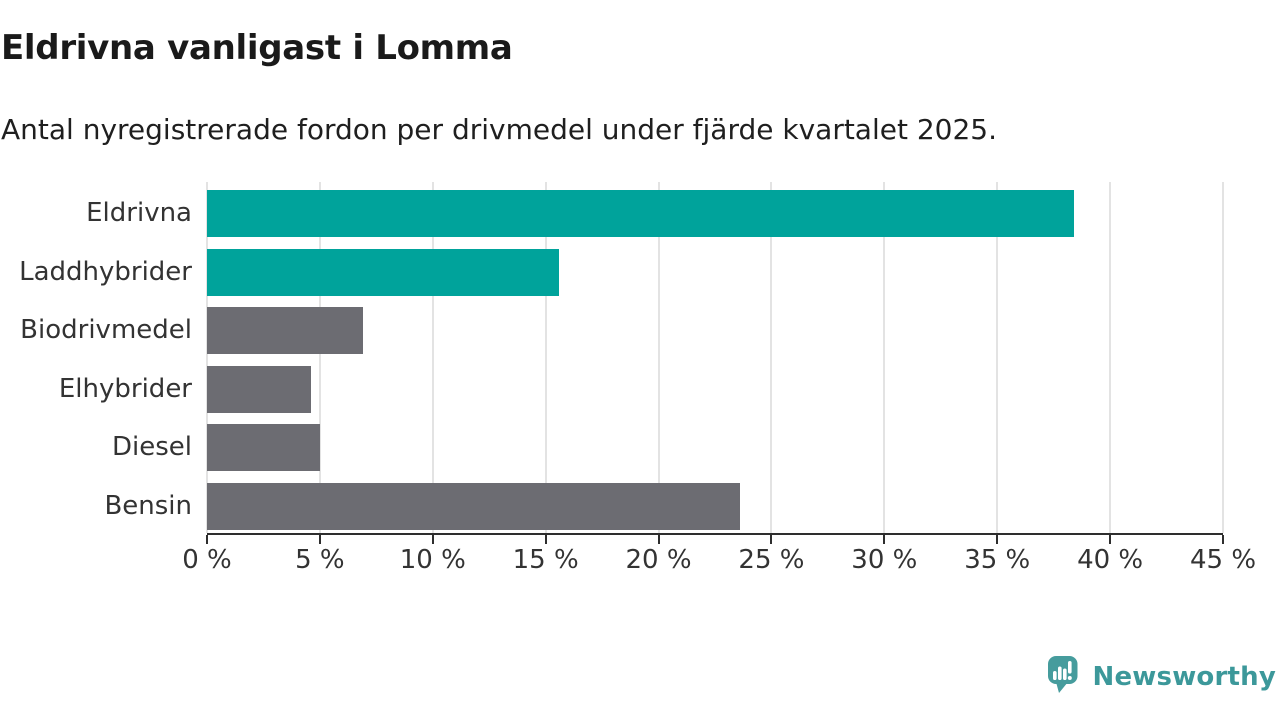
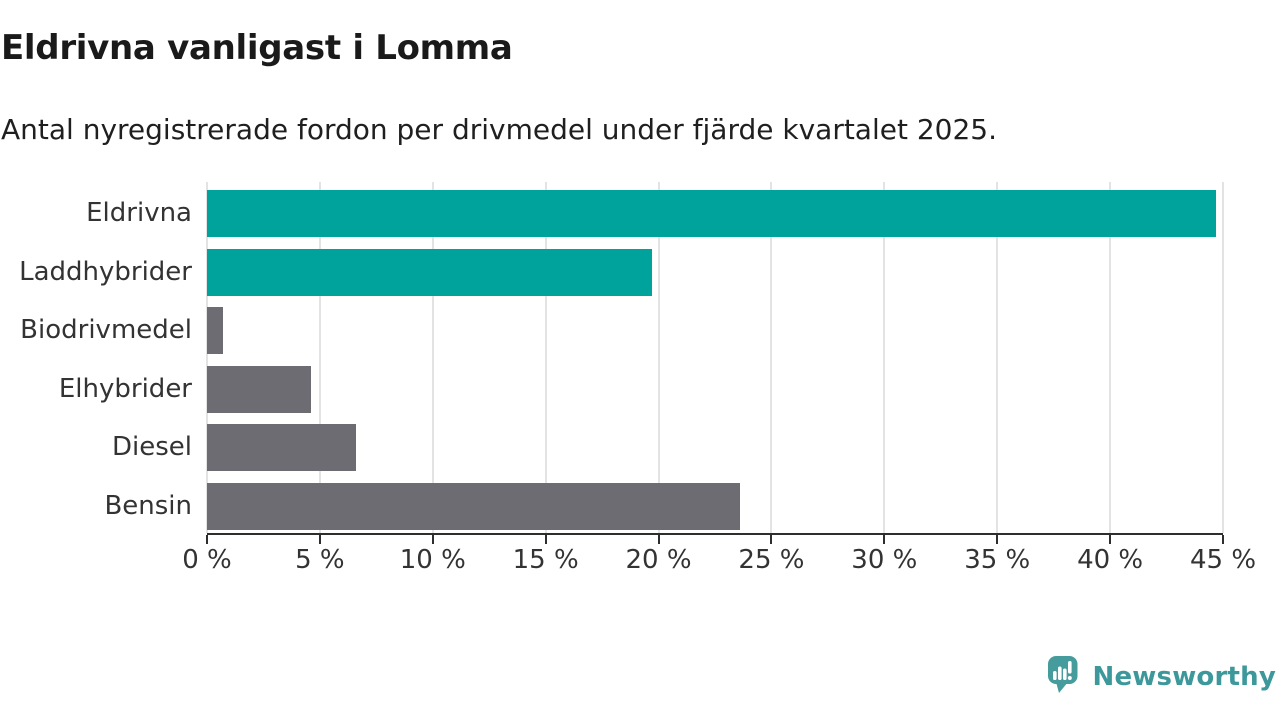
Eldrivna: 38.4% -> 44.7%
Laddhybrider: 15.6% -> 19.7%
Biodrivmedel: 6.9% -> 0.7%
Diesel: 5.0% -> 6.6%
